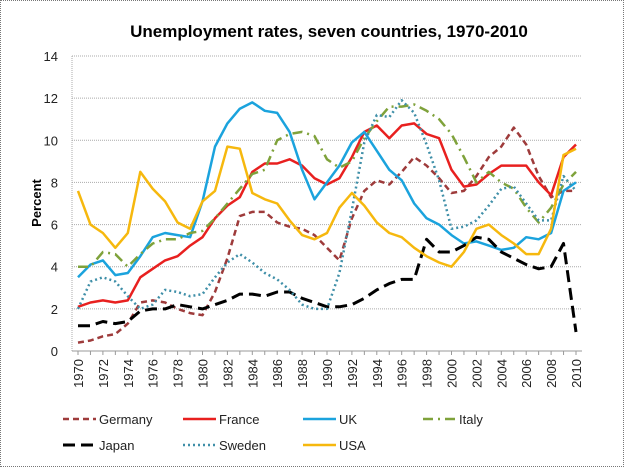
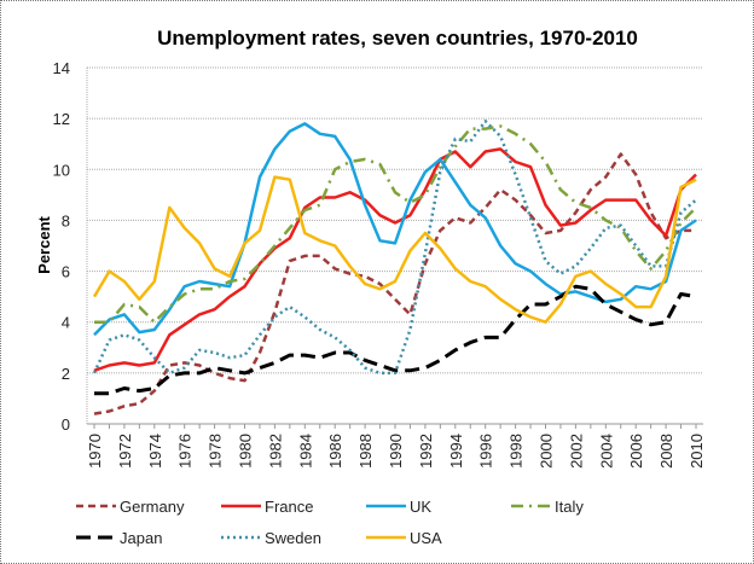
USA/1970: 7.6 -> 5.0
UK/1990: 8.0 -> 7.1
Japan/1998: 5.3 -> 4.1
Sweden/2000: 5.8 -> 6.4
Italy/2002: 8.0 -> 8.7
Japan/2010: 0.9 -> 5.0
Sweden/2010: 7.6 -> 8.8
